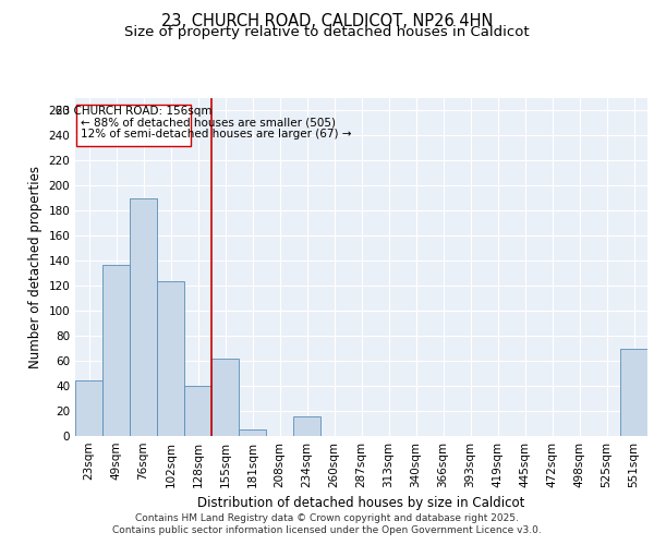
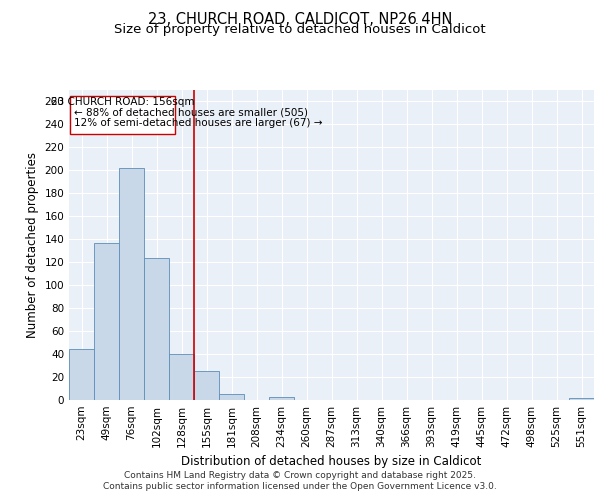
76sqm: 190 -> 202
155sqm: 62 -> 25
234sqm: 16 -> 3
551sqm: 70 -> 2
